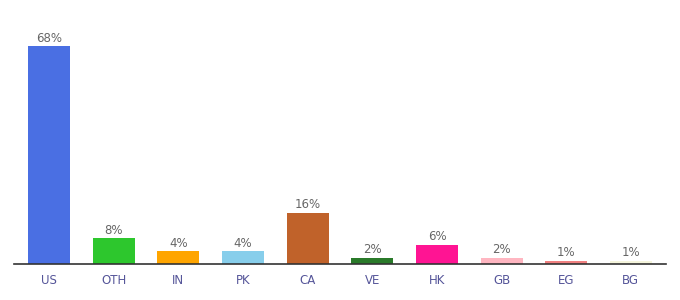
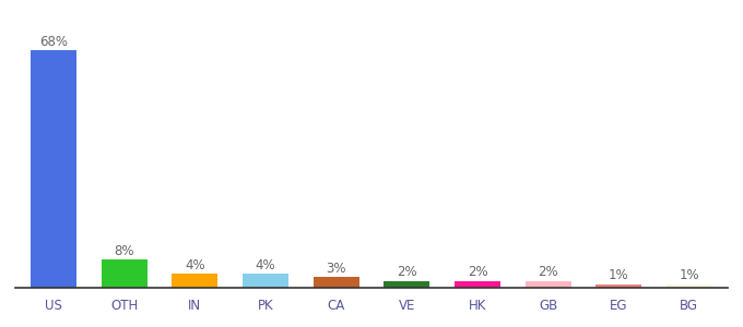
CA: 16% -> 3%
HK: 6% -> 2%
